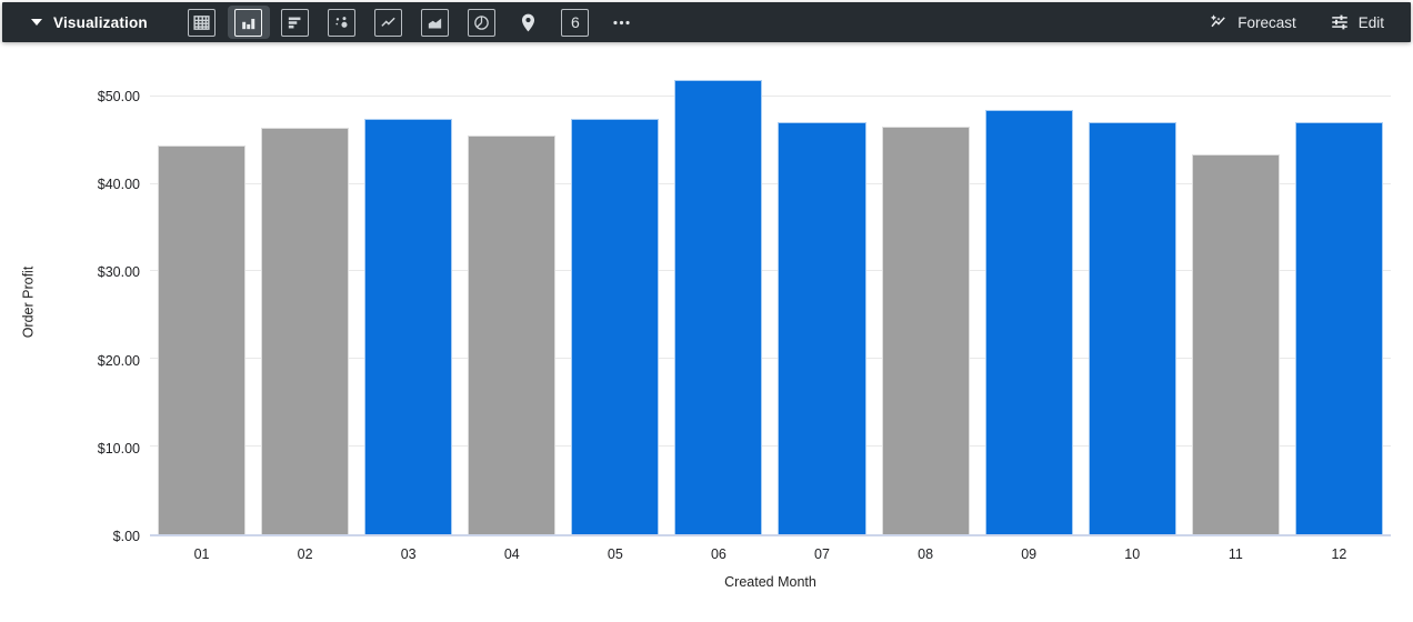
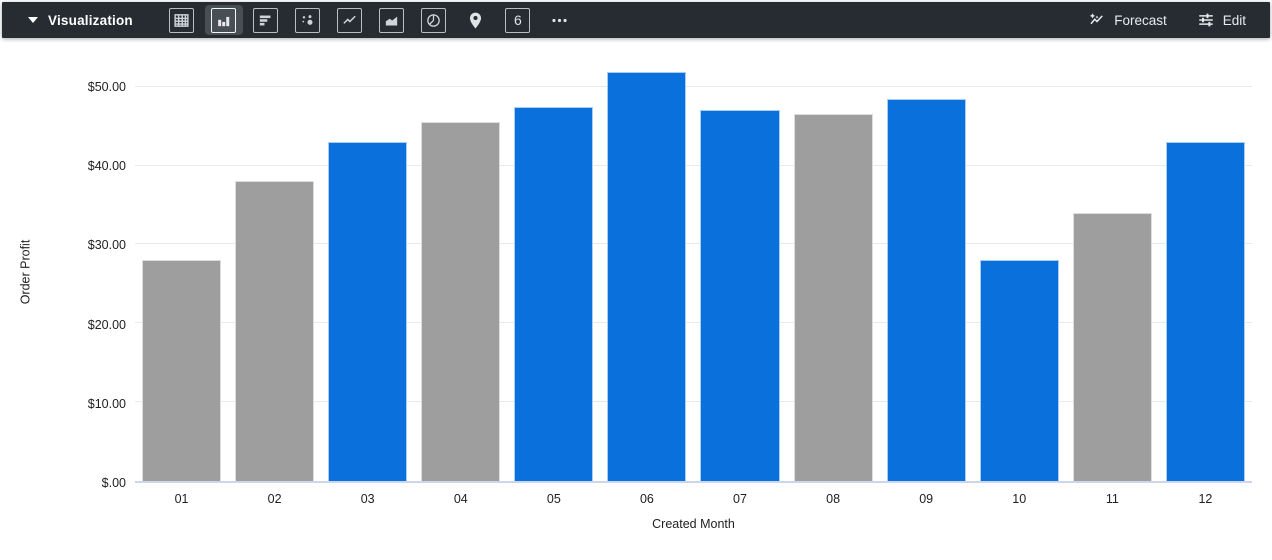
01: $44 -> $28
02: $46 -> $38
03: $48 -> $43
10: $47 -> $28
11: $43 -> $34
12: $47 -> $43
